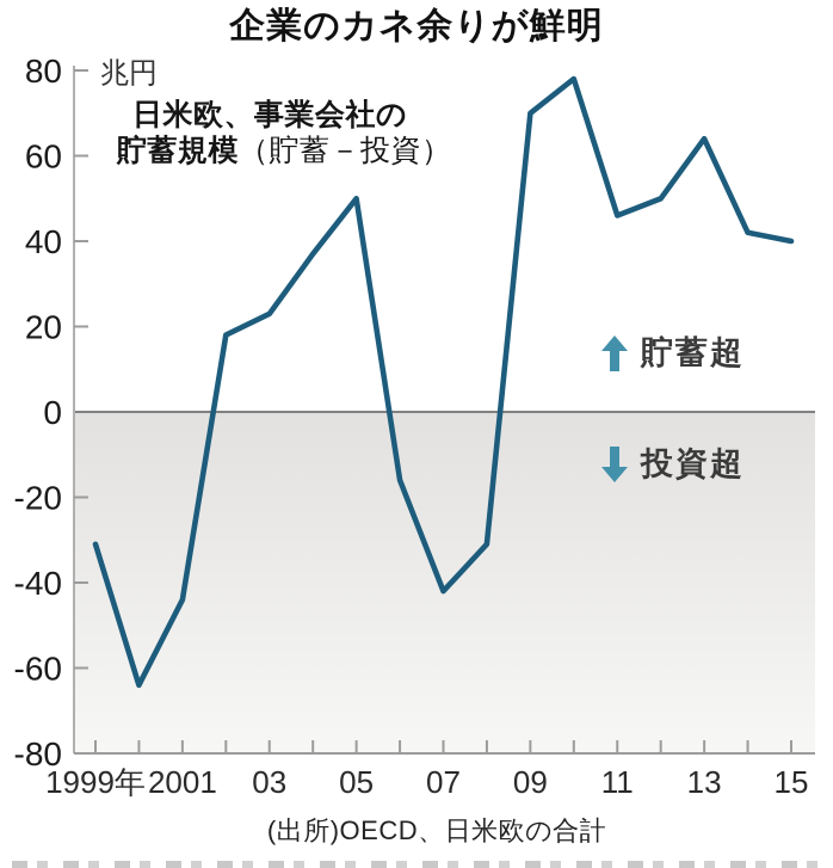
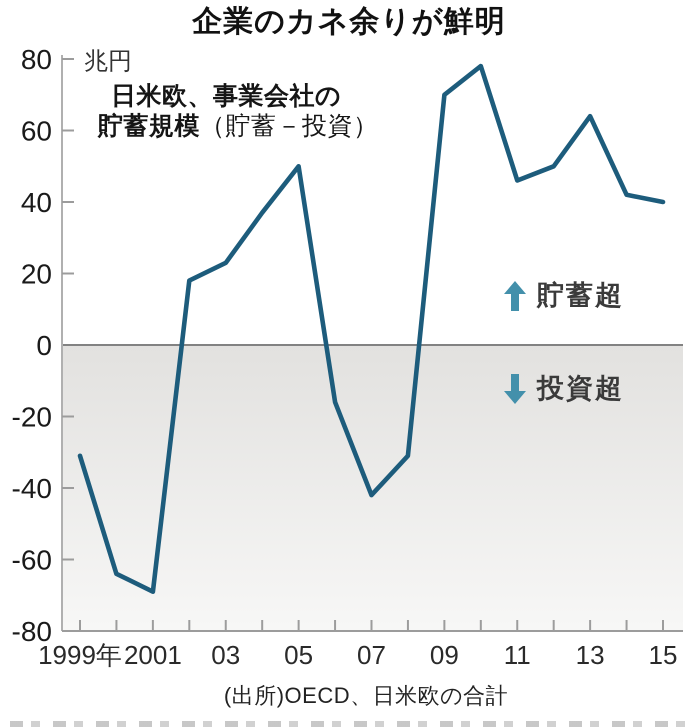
2001: -44 -> -69
